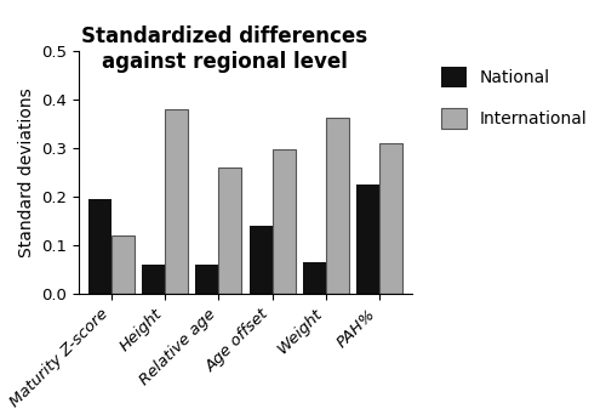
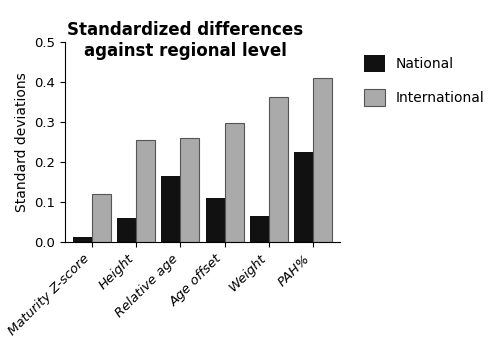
National/Maturity Z-score: 0.195 -> 0.012
International/Height: 0.380 -> 0.255
National/Relative age: 0.060 -> 0.165
National/Age offset: 0.140 -> 0.110
International/PAH%: 0.310 -> 0.410
